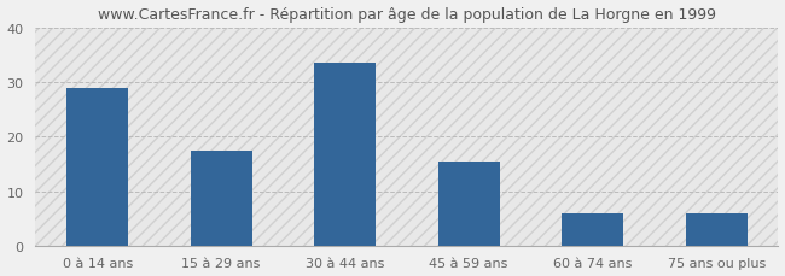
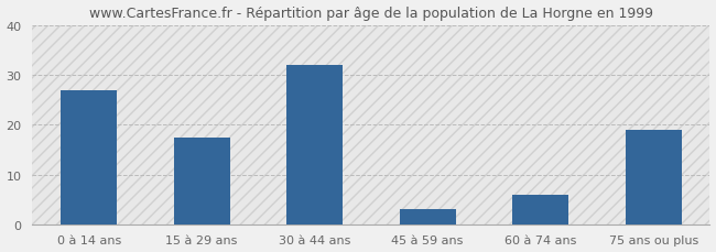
0 à 14 ans: 29.0 -> 27.0
30 à 44 ans: 33.5 -> 32.0
45 à 59 ans: 15.5 -> 3.0
75 ans ou plus: 6.0 -> 19.0
